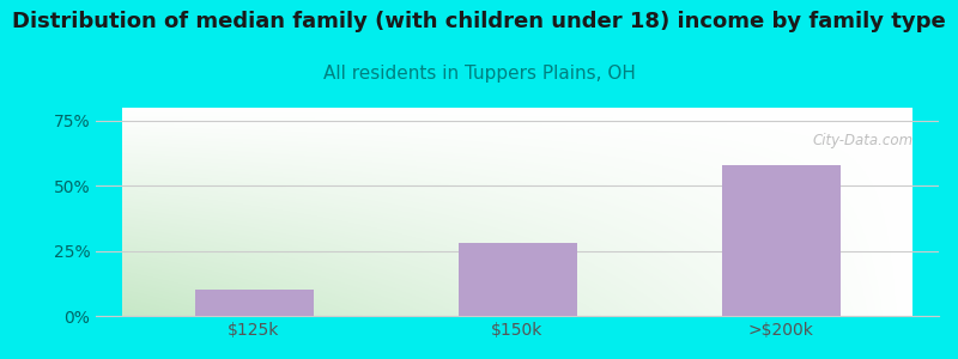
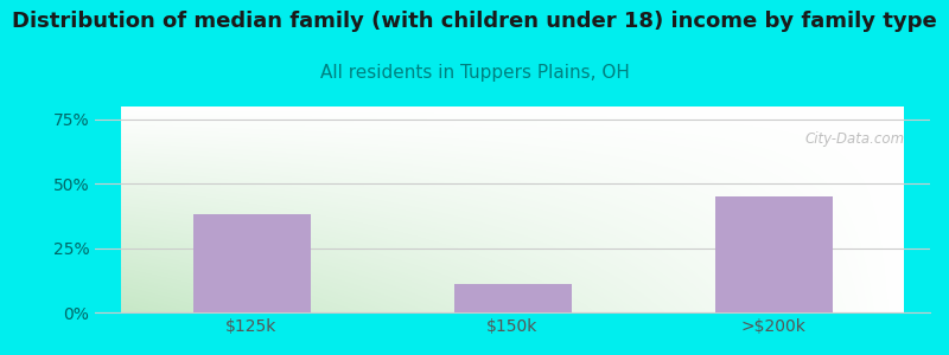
$125k: 10% -> 38%
$150k: 28% -> 11%
>$200k: 58% -> 45%
